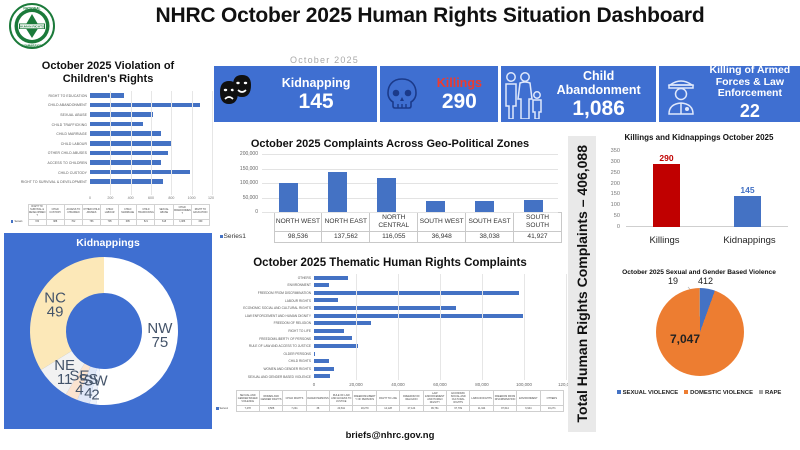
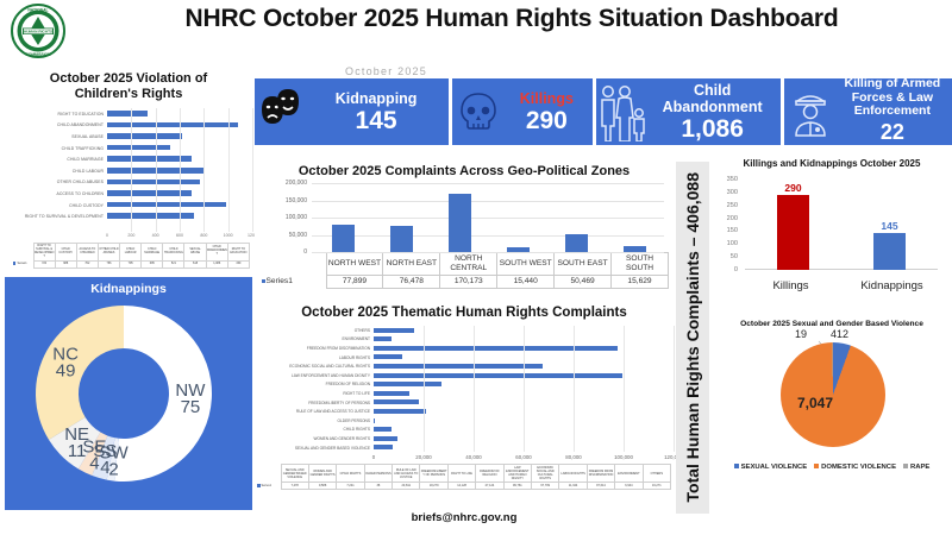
October 2025 Complaints Across Geo-Political Zones/NORTH WEST: 98,536 -> 77,899
October 2025 Complaints Across Geo-Political Zones/NORTH EAST: 137,562 -> 76,478
October 2025 Complaints Across Geo-Political Zones/NORTH CENTRAL: 116,055 -> 170,173
October 2025 Complaints Across Geo-Political Zones/SOUTH WEST: 36,948 -> 15,440
October 2025 Complaints Across Geo-Political Zones/SOUTH EAST: 38,038 -> 50,469
October 2025 Complaints Across Geo-Political Zones/SOUTH SOUTH: 41,927 -> 15,629
